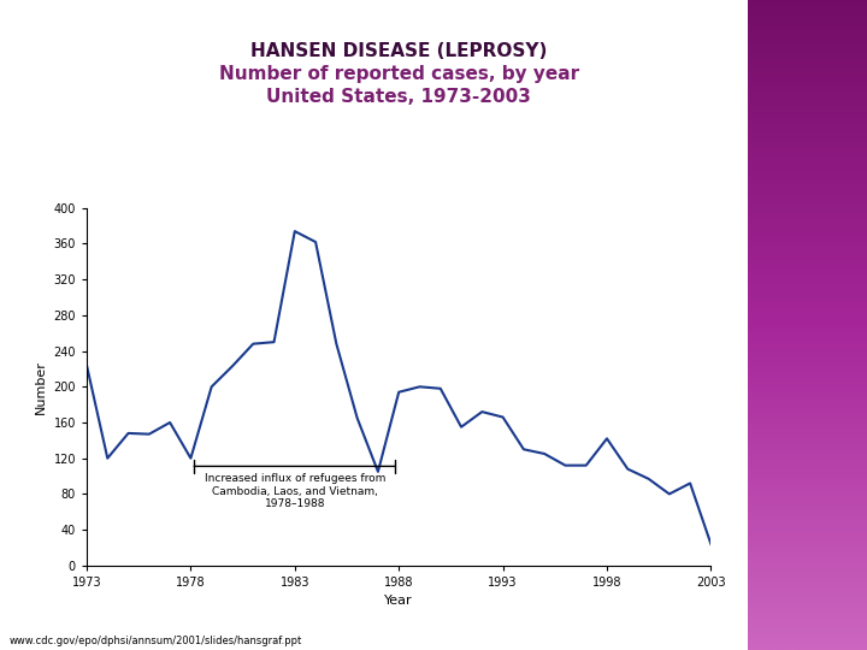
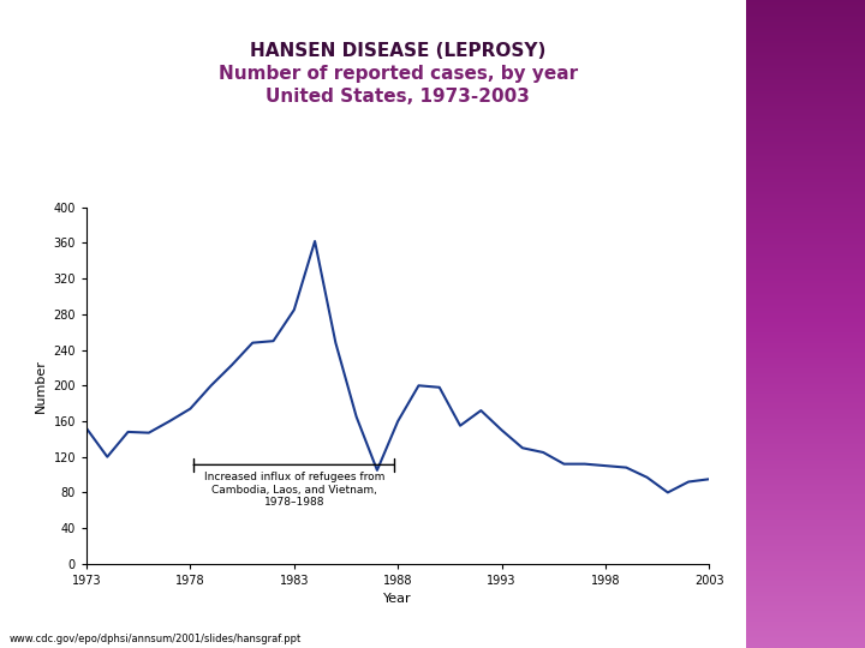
1973: 224 -> 152
1978: 120 -> 174
1983: 374 -> 285
1988: 194 -> 160
1993: 166 -> 150
1998: 142 -> 110
2003: 24 -> 95
